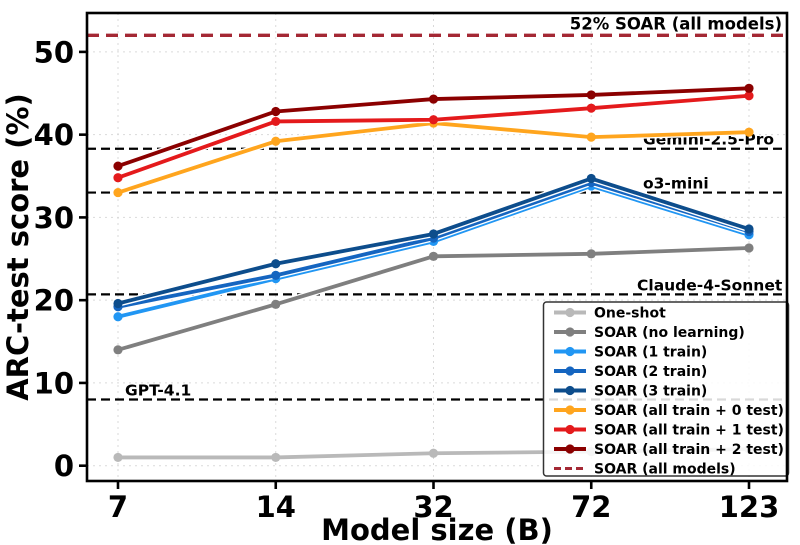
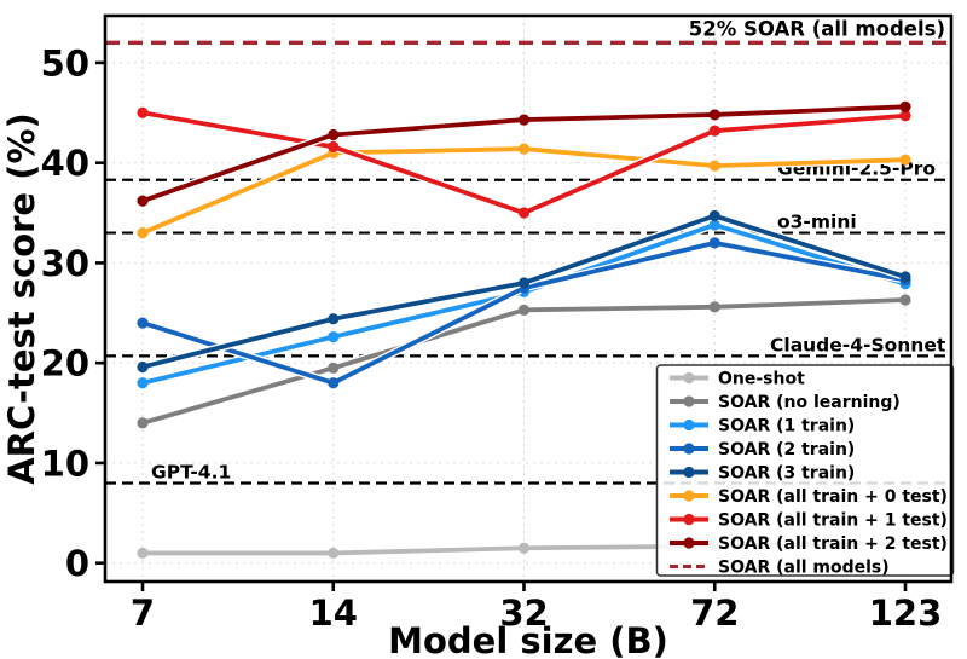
SOAR (2 train)/7: 19 -> 24
SOAR (all train + 1 test)/7: 35 -> 45
SOAR (2 train)/14: 23 -> 18
SOAR (all train + 0 test)/14: 39 -> 41
SOAR (all train + 1 test)/32: 42 -> 35
SOAR (2 train)/72: 34 -> 32
